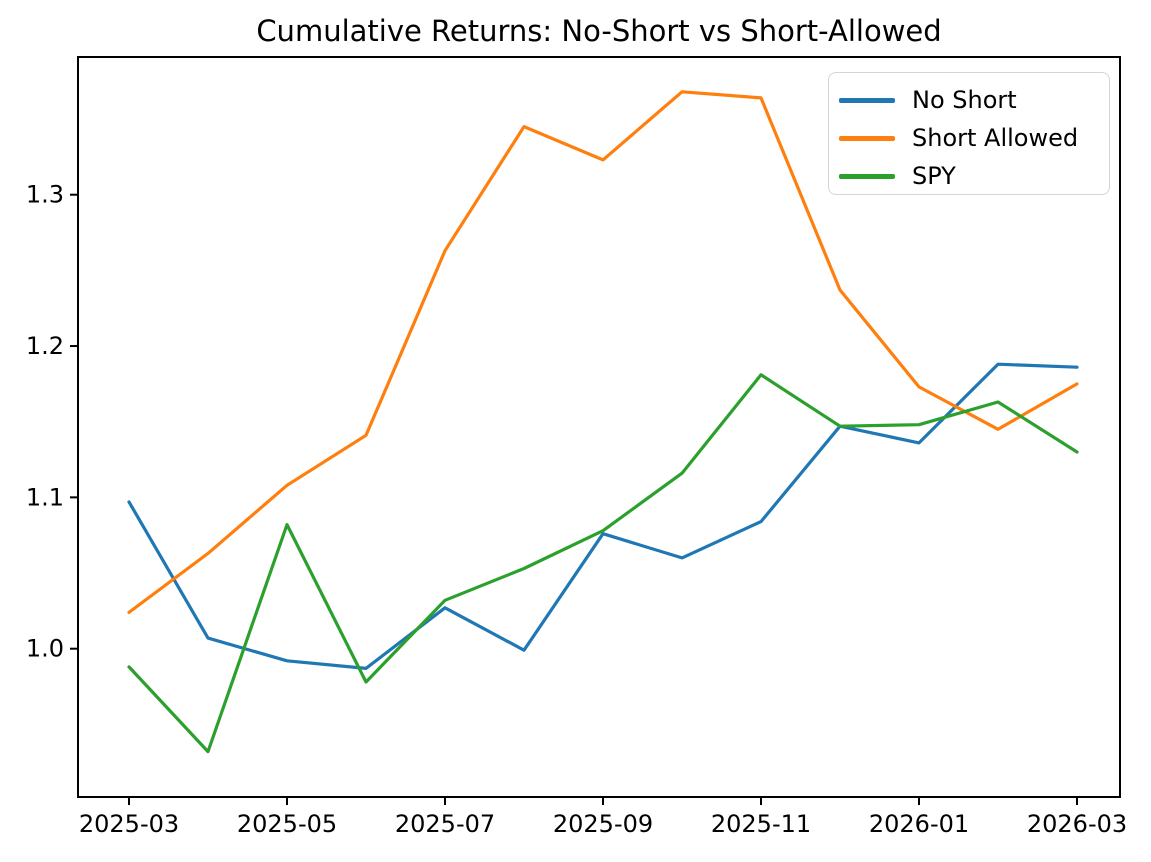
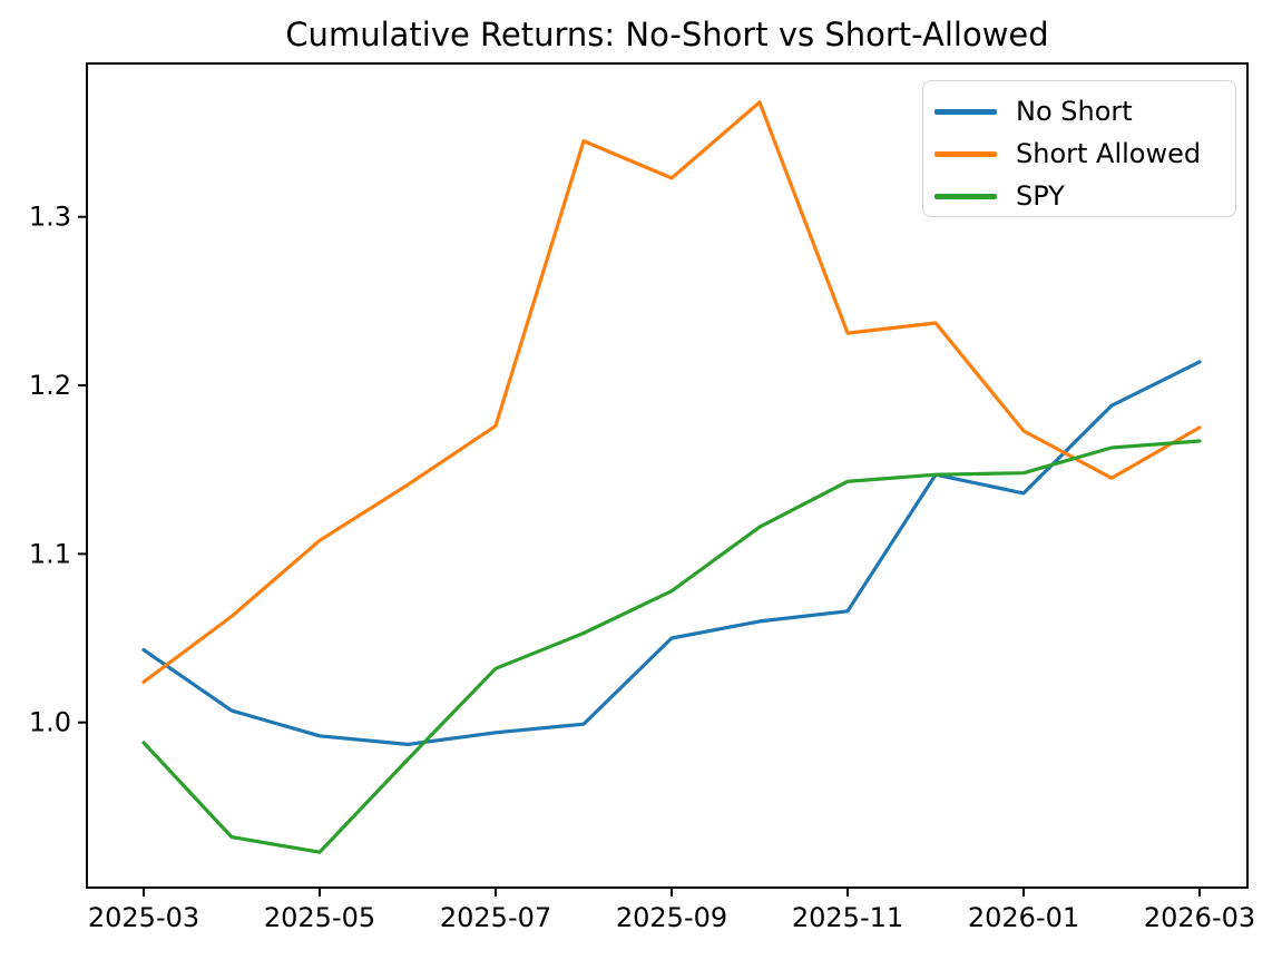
No Short/2025-03: 1.097 -> 1.043
SPY/2025-05: 1.082 -> 0.923
No Short/2025-07: 1.027 -> 0.994
Short Allowed/2025-07: 1.263 -> 1.176
No Short/2025-09: 1.076 -> 1.050
No Short/2025-11: 1.084 -> 1.066
Short Allowed/2025-11: 1.364 -> 1.231
SPY/2025-11: 1.181 -> 1.143
No Short/2026-03: 1.186 -> 1.214
SPY/2026-03: 1.130 -> 1.167
